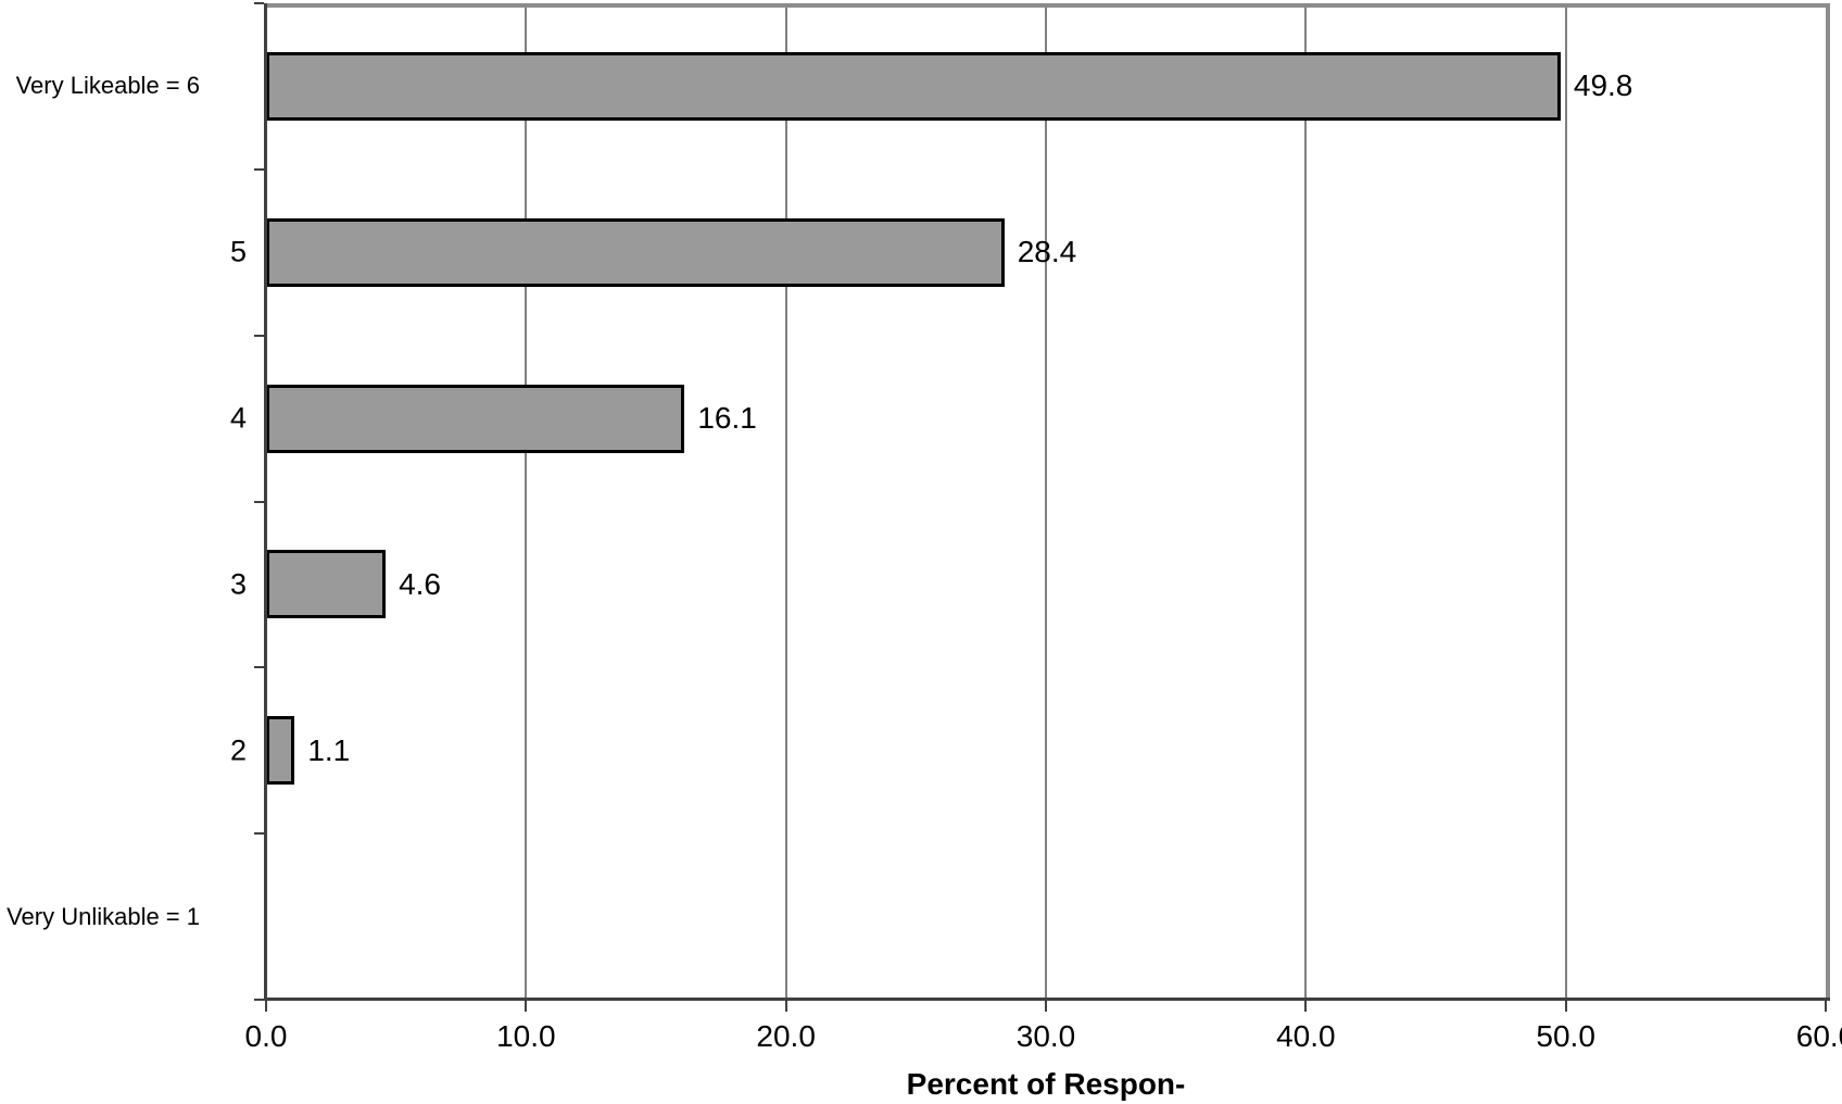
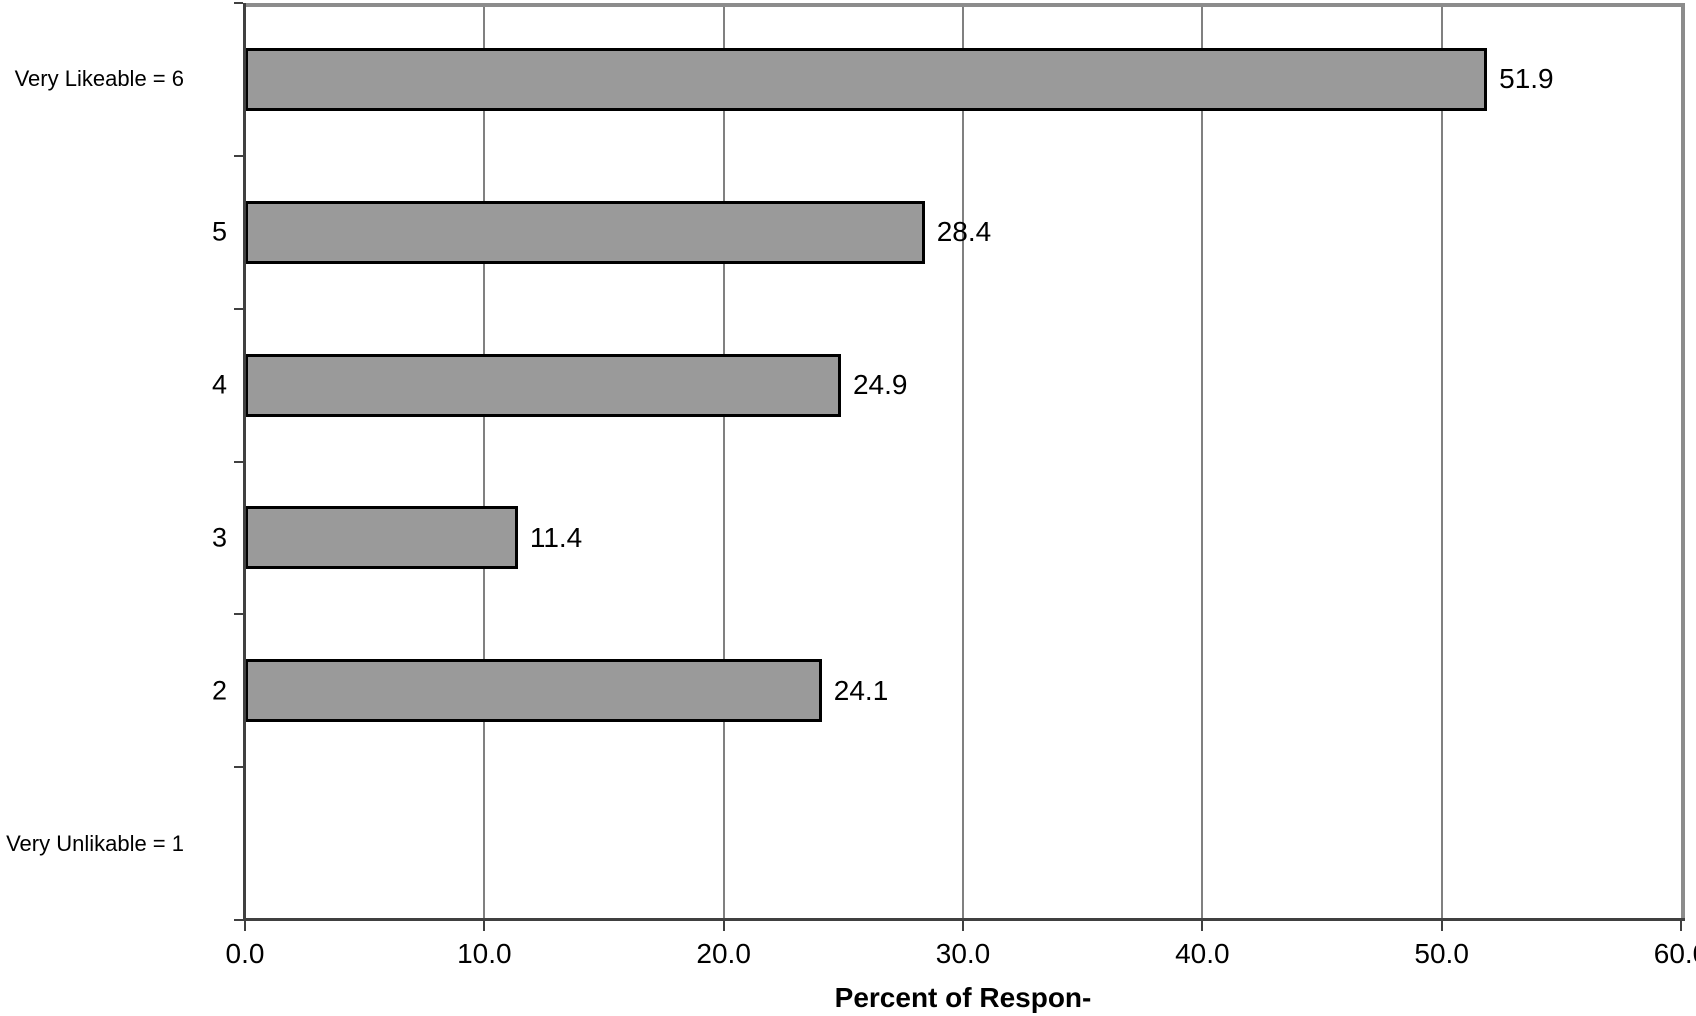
Very Likeable = 6: 49.8 -> 51.9
4: 16.1 -> 24.9
3: 4.6 -> 11.4
2: 1.1 -> 24.1
